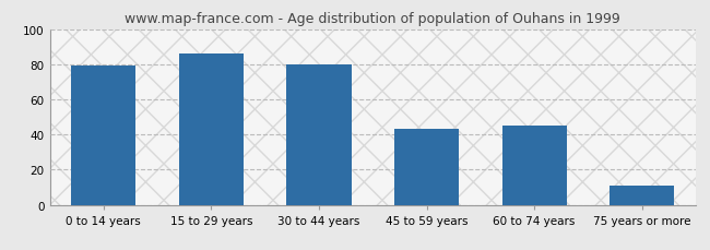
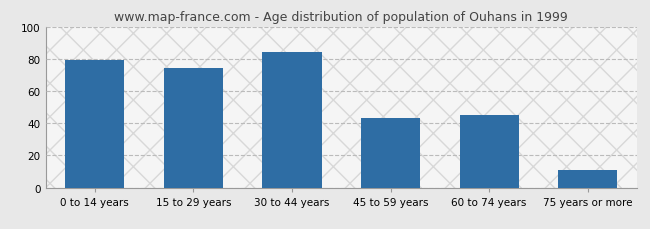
15 to 29 years: 86 -> 74
30 to 44 years: 80 -> 84
